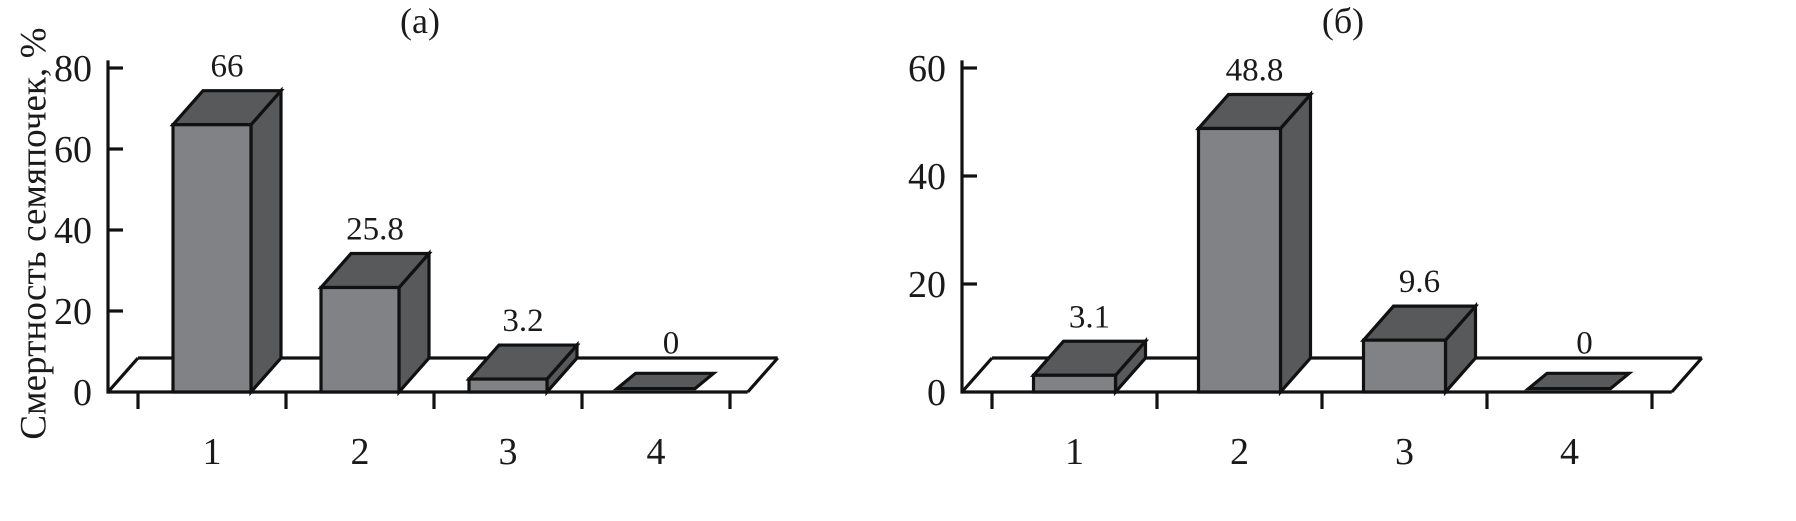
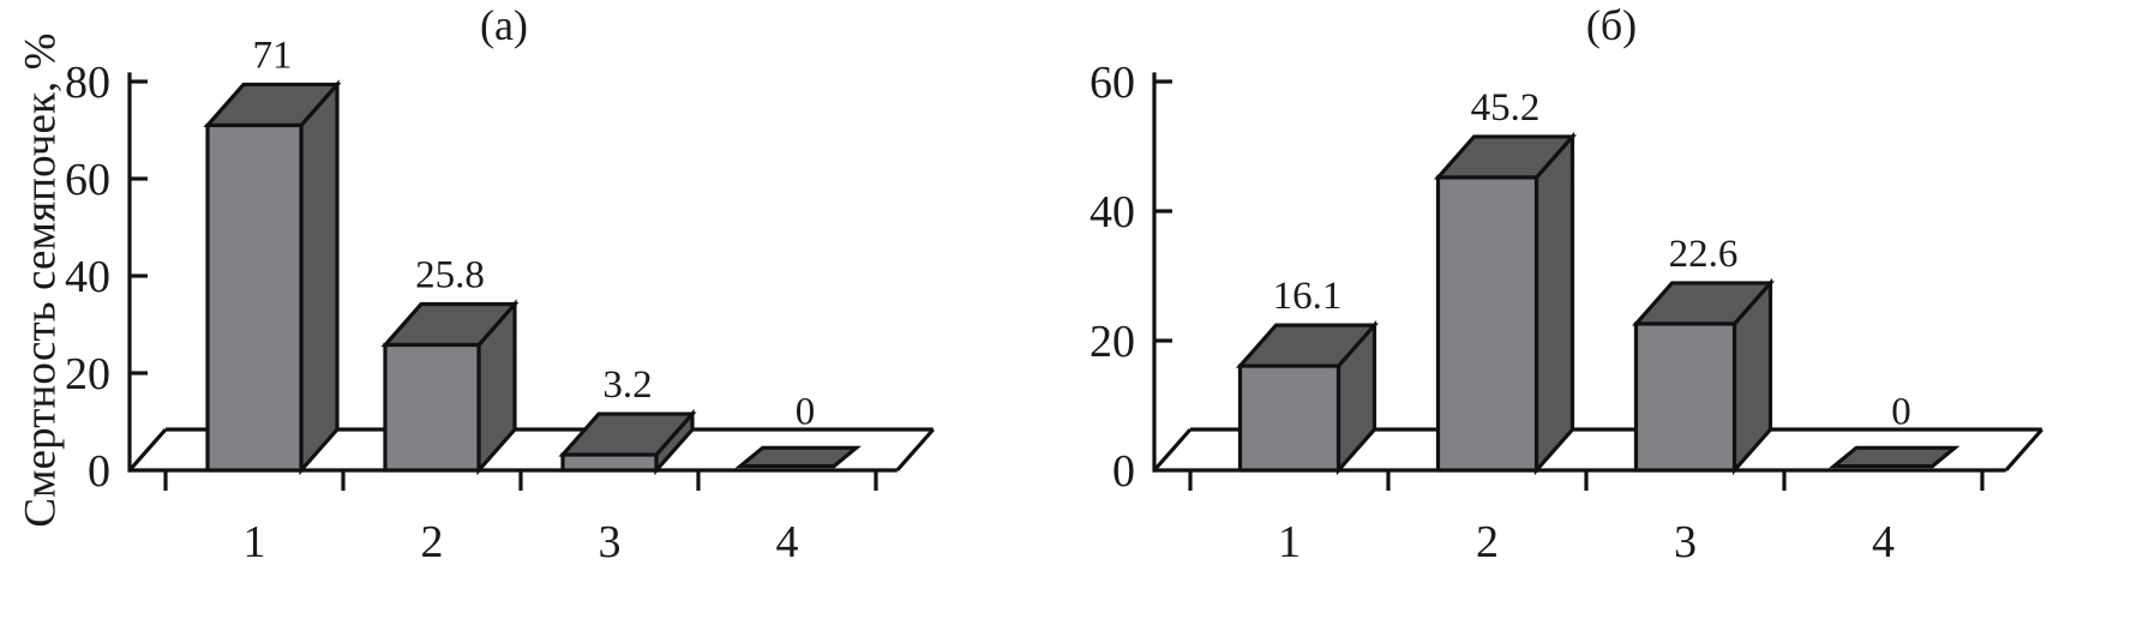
(а)/1: 66 -> 71
(б)/1: 3.1 -> 16.1
(б)/2: 48.8 -> 45.2
(б)/3: 9.6 -> 22.6
